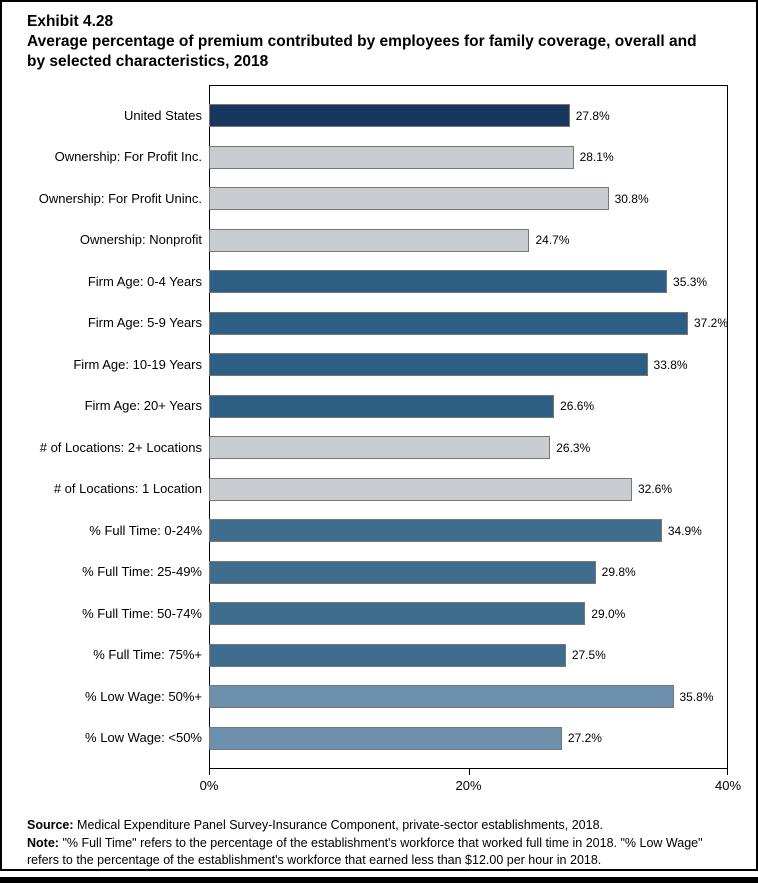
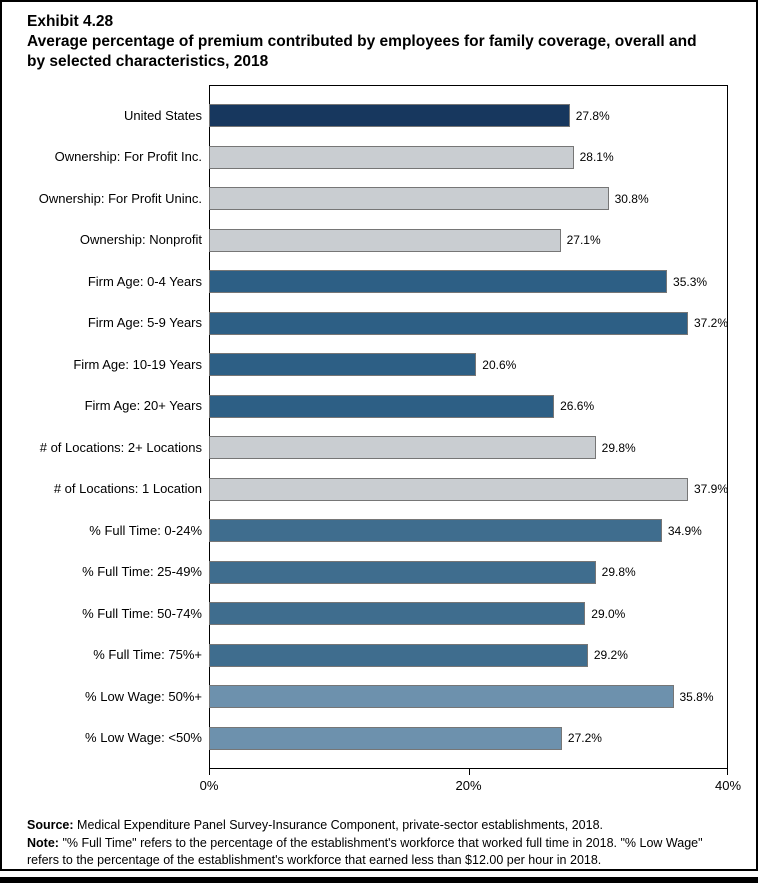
Ownership: Nonprofit: 24.7% -> 27.1%
Firm Age: 10-19 Years: 33.8% -> 20.6%
# of Locations: 2+ Locations: 26.3% -> 29.8%
# of Locations: 1 Location: 32.6% -> 37.9%
% Full Time: 75%+: 27.5% -> 29.2%
